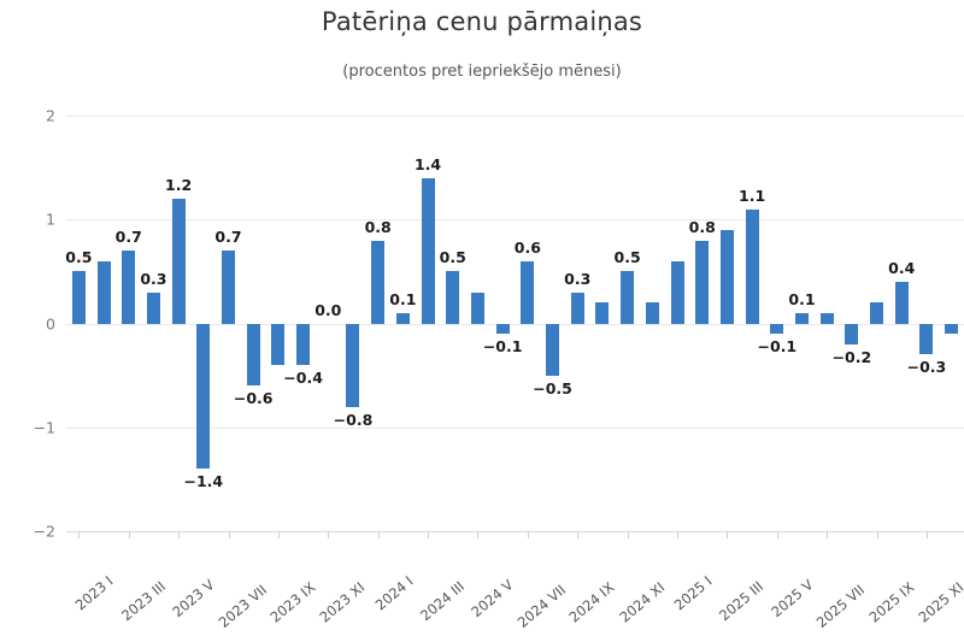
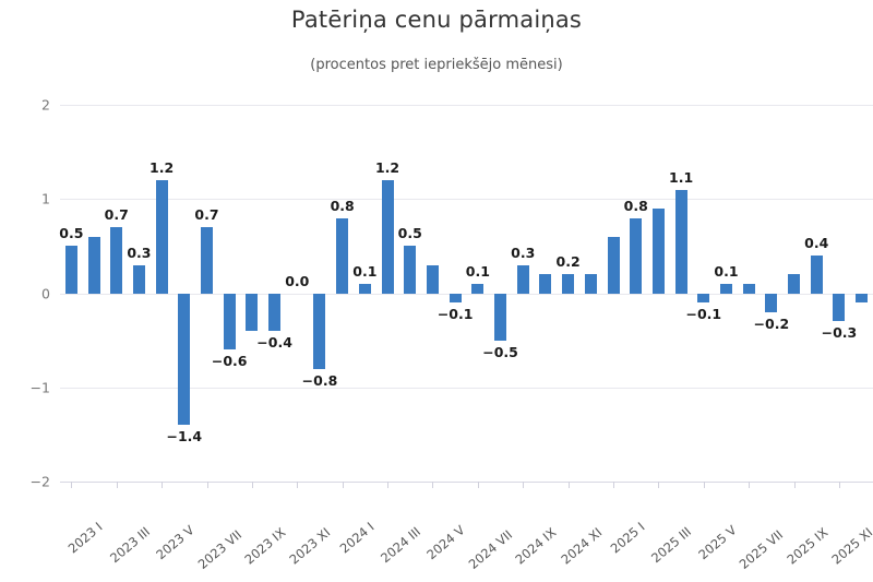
2024 III: 1.4 -> 1.2
2024 VII: 0.6 -> 0.1
2024 XI: 0.5 -> 0.2
